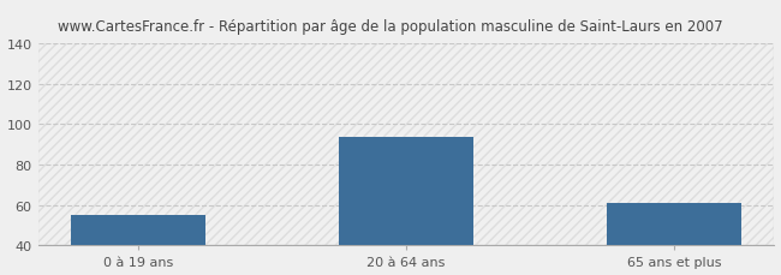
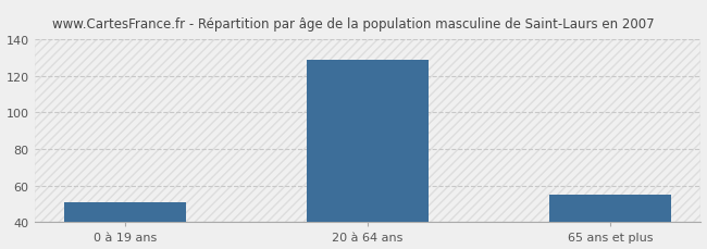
0 à 19 ans: 55 -> 51
20 à 64 ans: 94 -> 129
65 ans et plus: 61 -> 55
